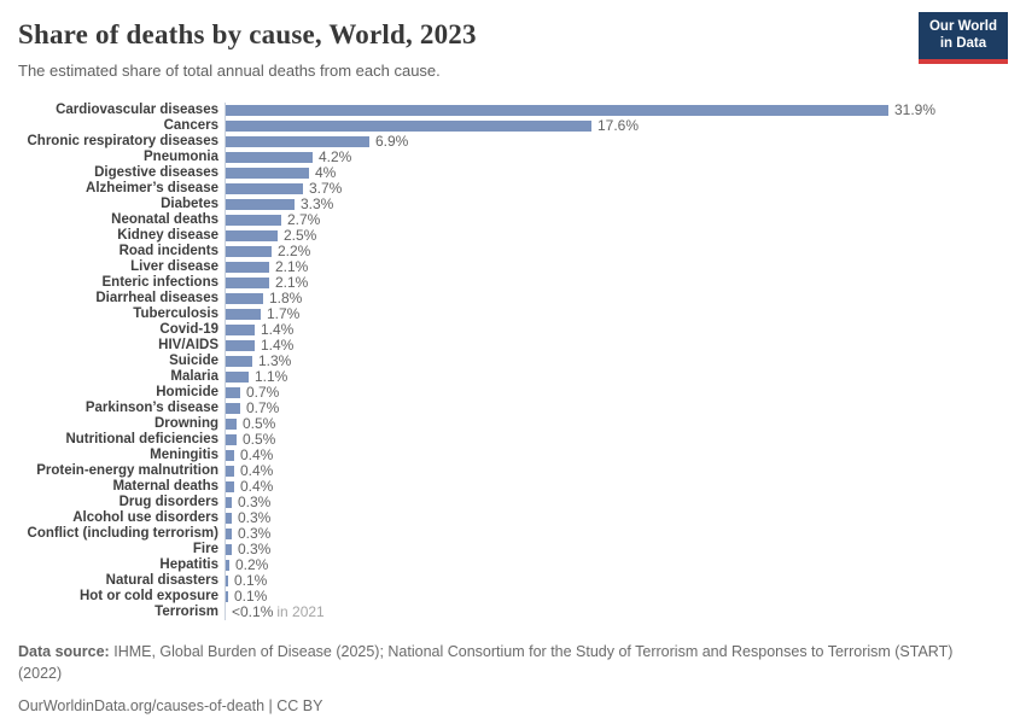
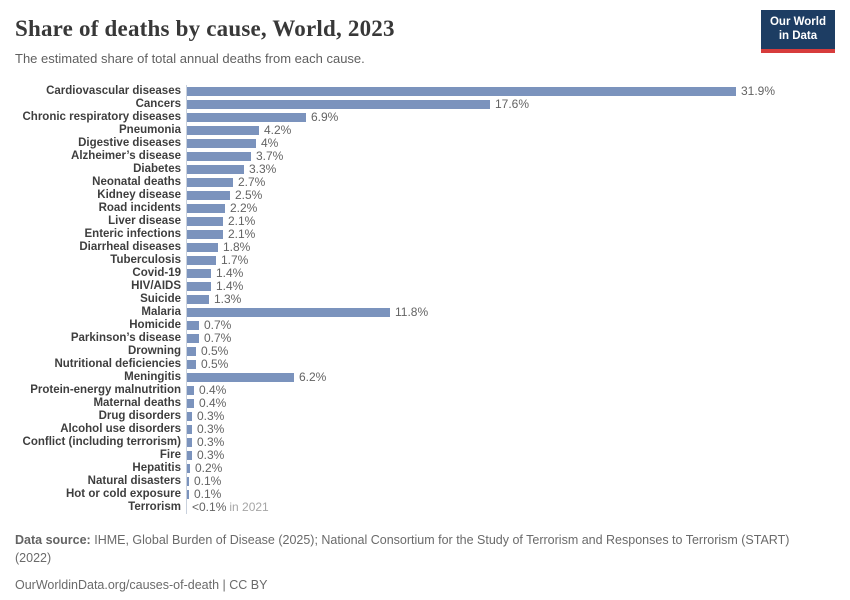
Malaria: 1.1% -> 11.8%
Meningitis: 0.4% -> 6.2%
